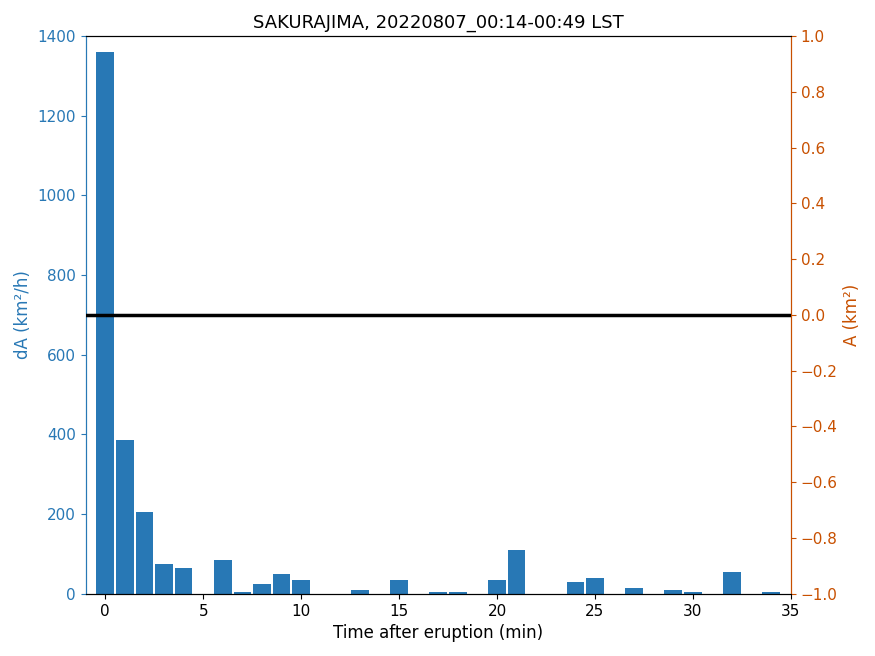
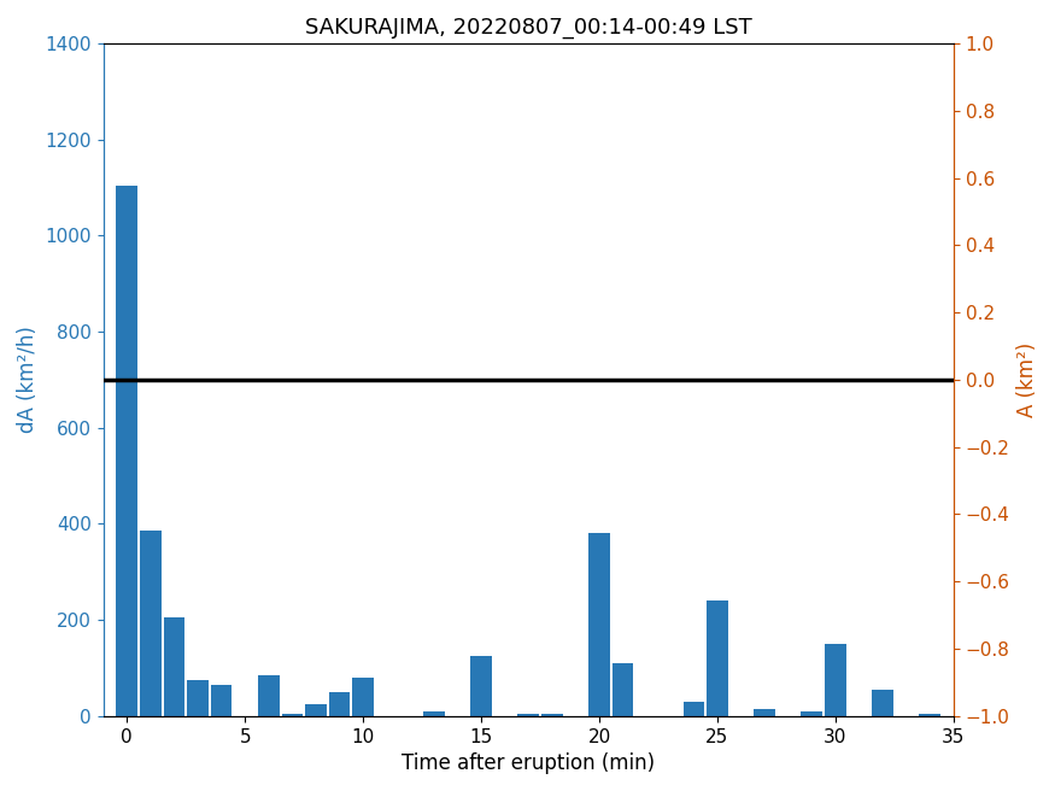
0: 1360 -> 1105
10: 35 -> 80
15: 35 -> 125
20: 35 -> 380
25: 40 -> 240
30: 5 -> 150
